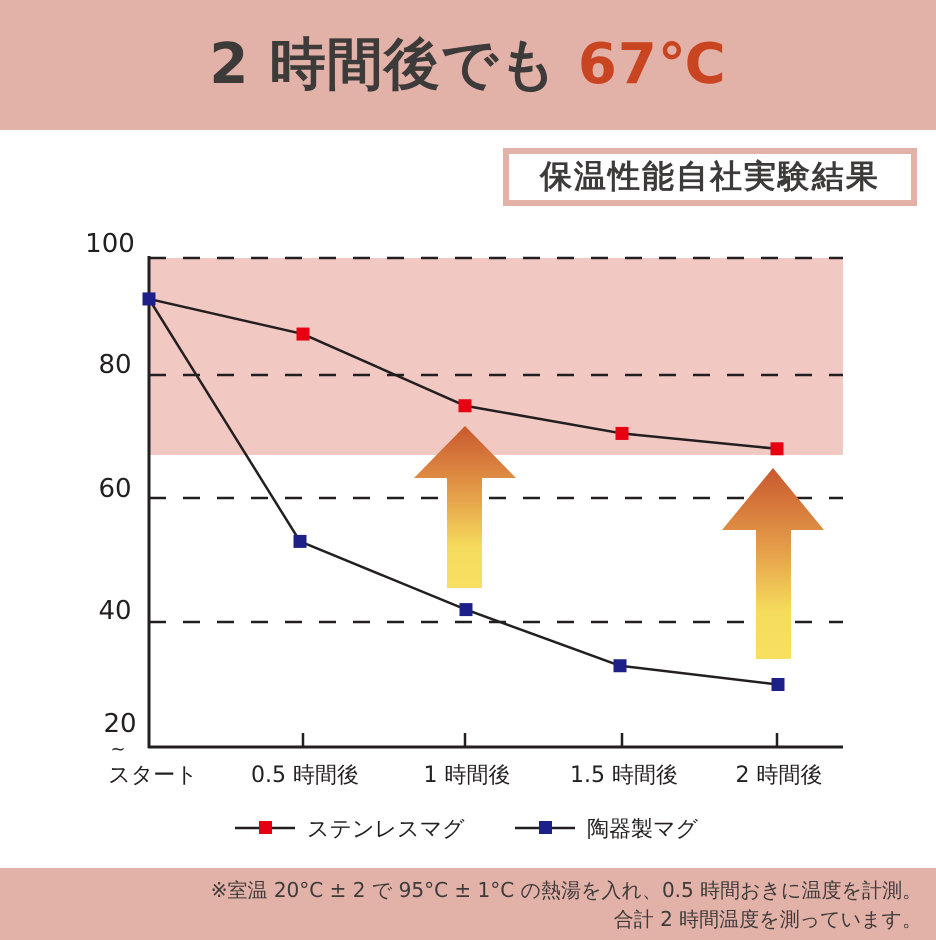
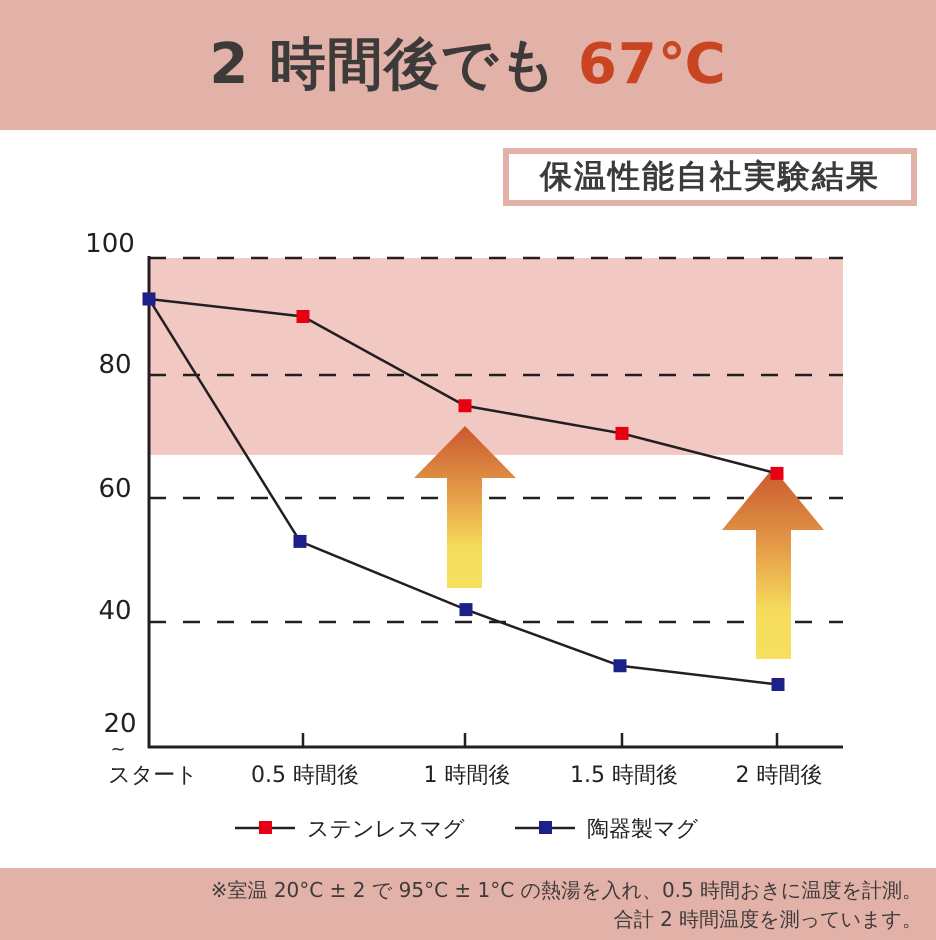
ステンレスマグ/0.5 時間後: 87 -> 90
ステンレスマグ/2 時間後: 68 -> 64
